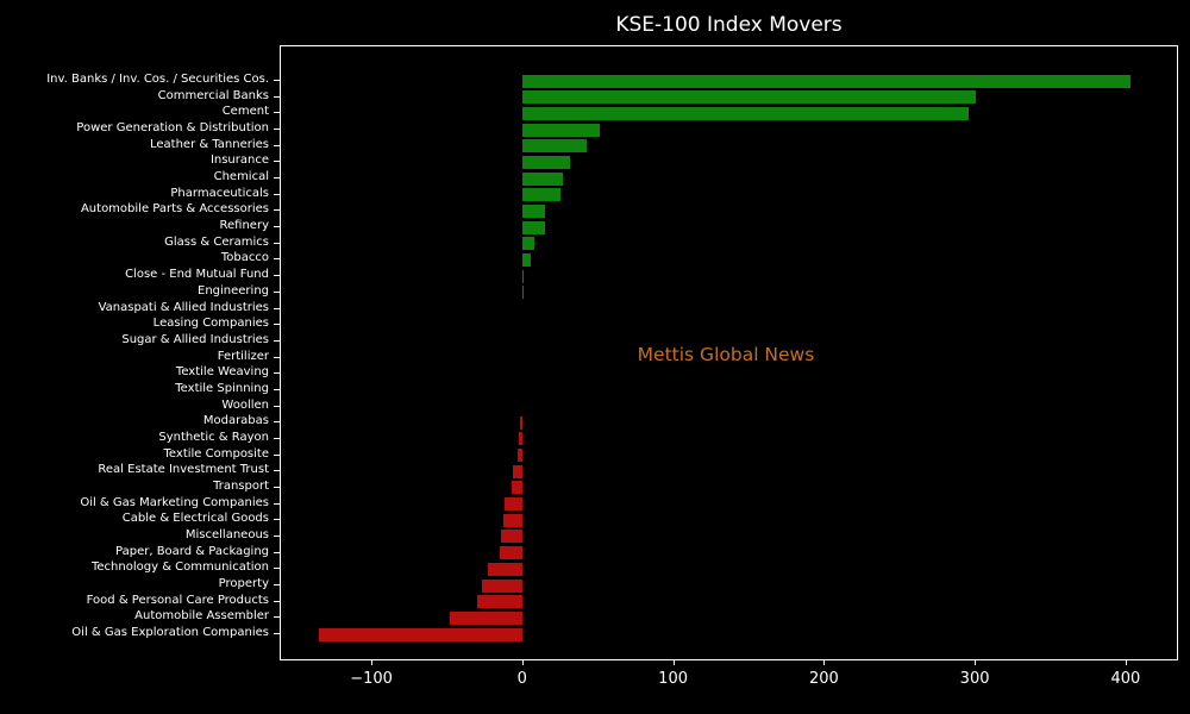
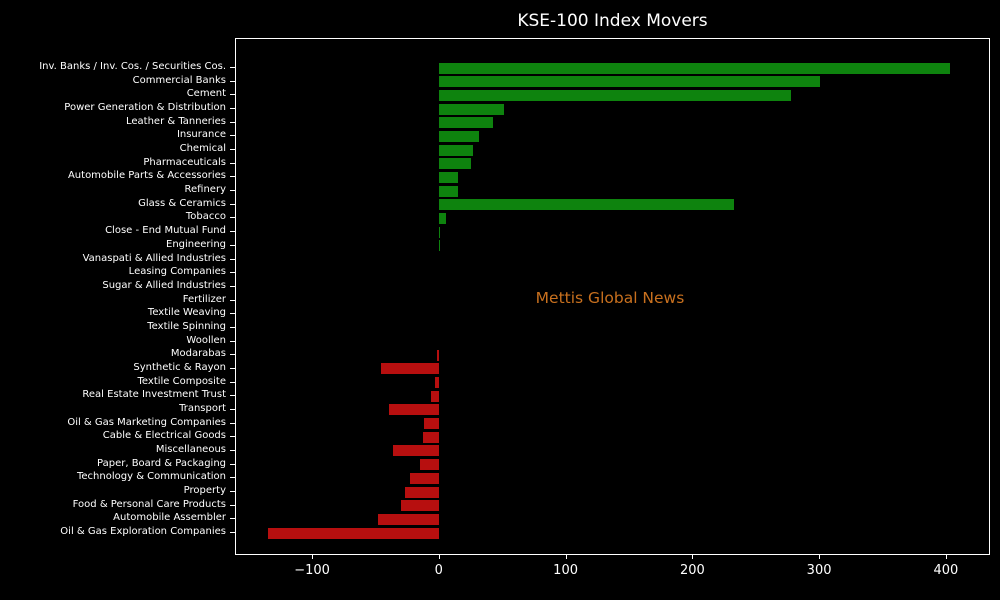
Cement: 296 -> 278
Glass & Ceramics: 8 -> 233
Synthetic & Rayon: -2 -> -46
Transport: -7 -> -39
Miscellaneous: -14 -> -36
